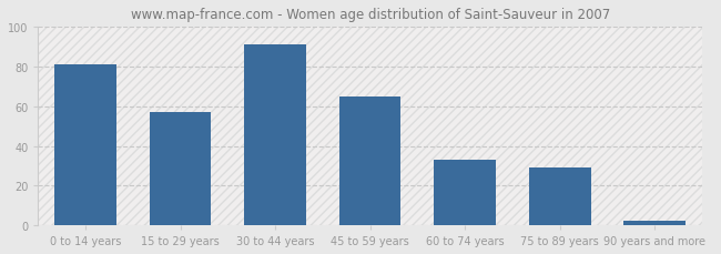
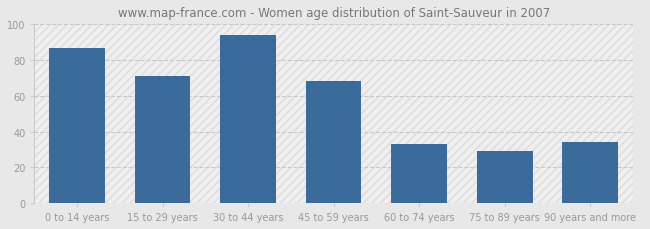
0 to 14 years: 81 -> 87
15 to 29 years: 57 -> 71
30 to 44 years: 91 -> 94
45 to 59 years: 65 -> 68
90 years and more: 2 -> 34
